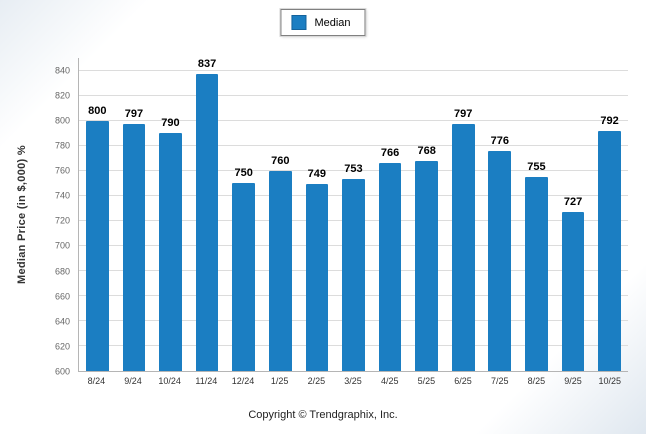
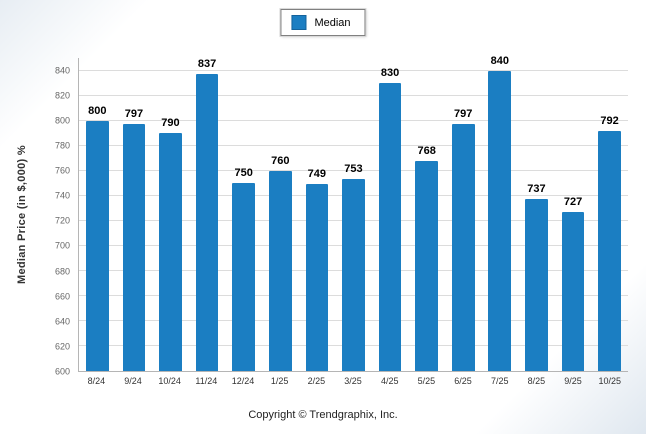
4/25: 766 -> 830
7/25: 776 -> 840
8/25: 755 -> 737
